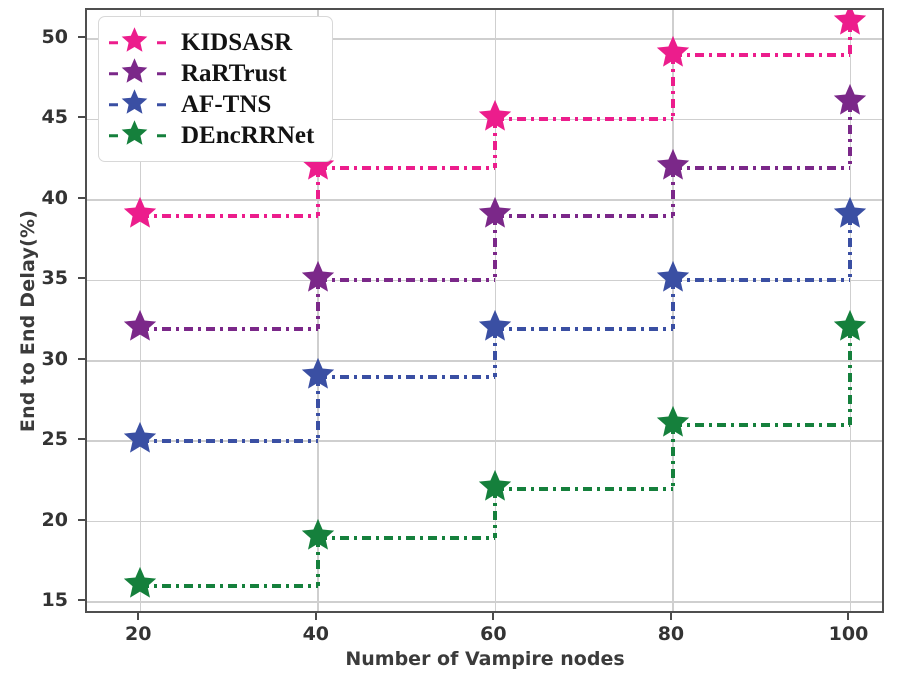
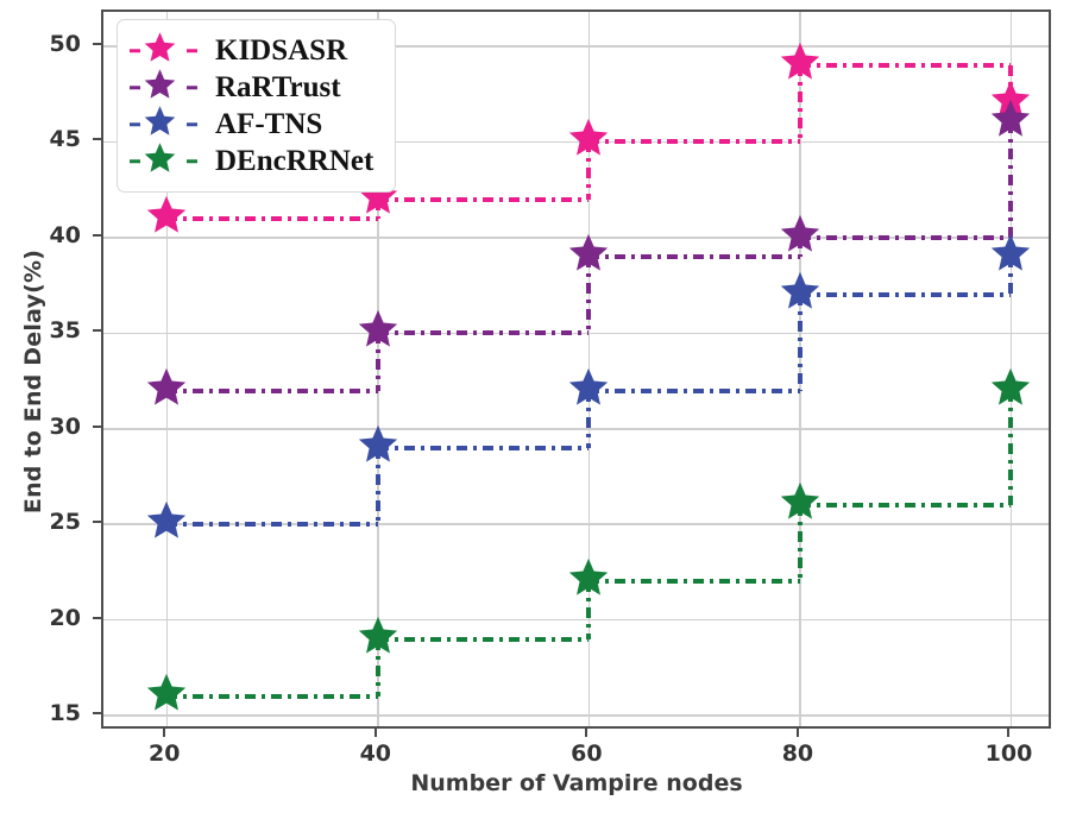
KIDSASR/20: 39 -> 41
RaRTrust/80: 42 -> 40
AF-TNS/80: 35 -> 37
KIDSASR/100: 51 -> 47
